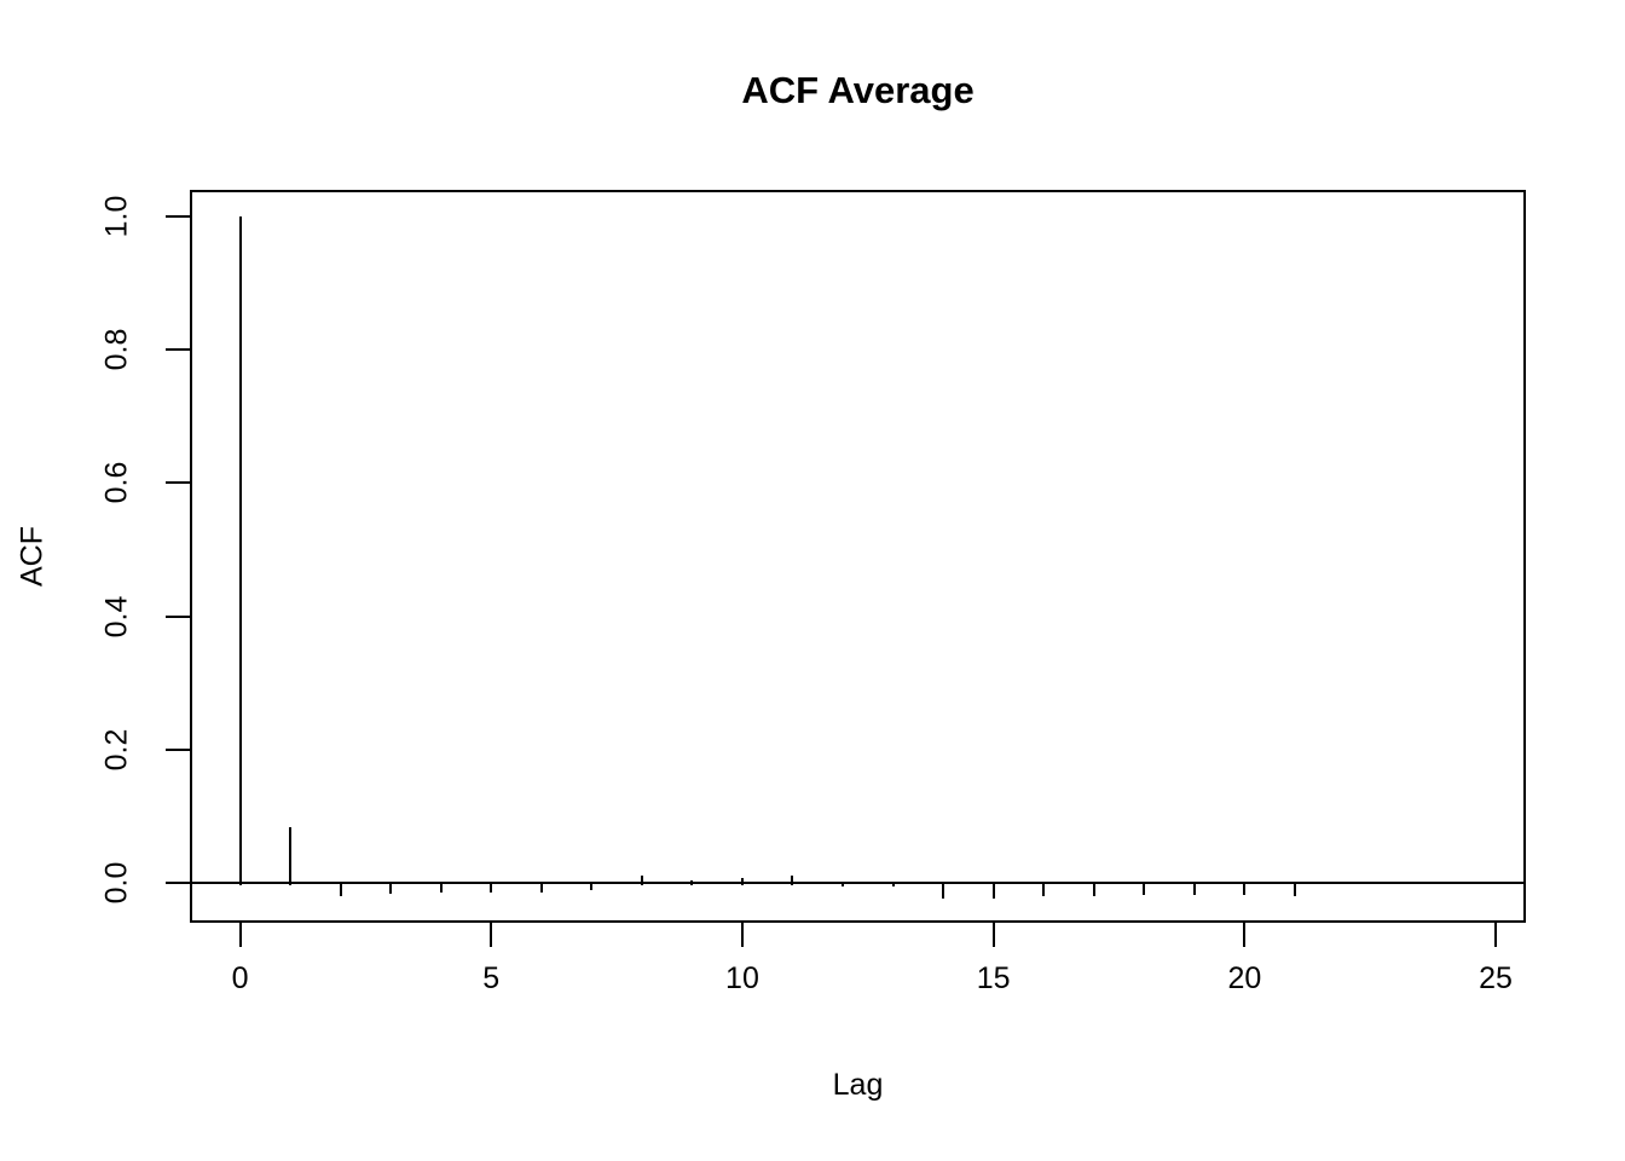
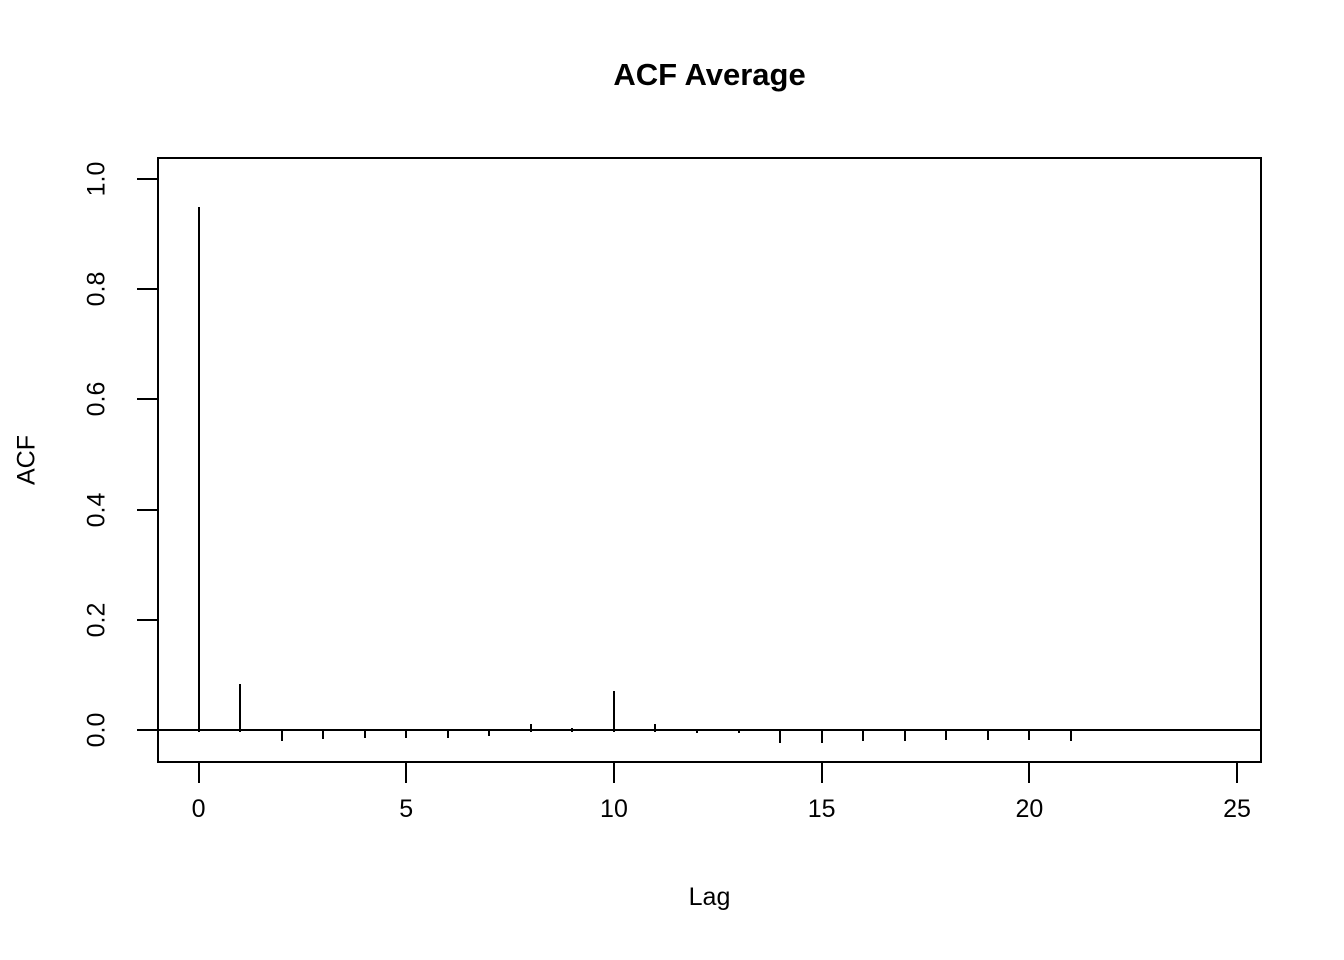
0: 1.00 -> 0.95
10: 0.01 -> 0.07
